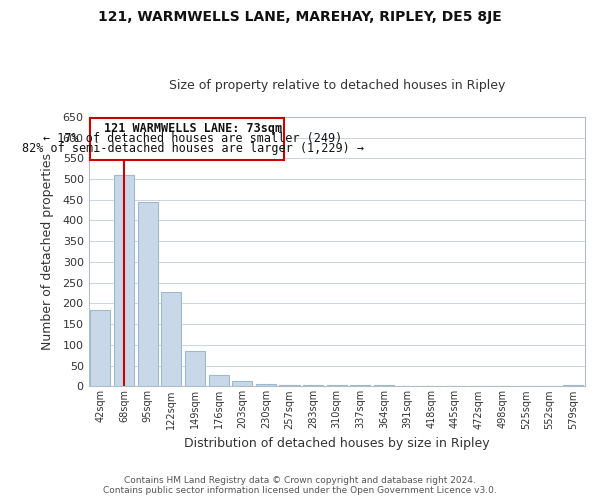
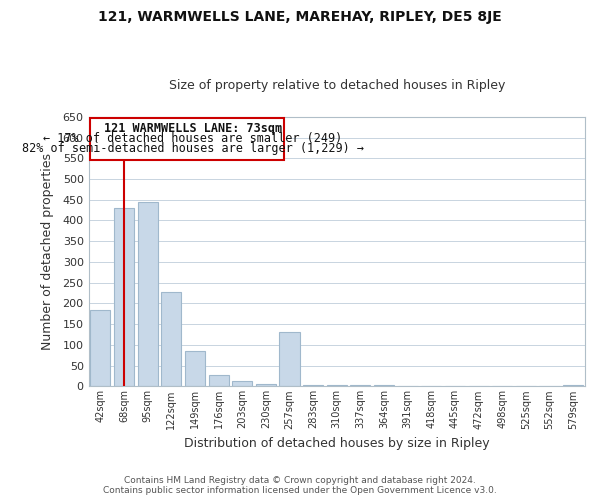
68sqm: 510 -> 430
257sqm: 3 -> 130
